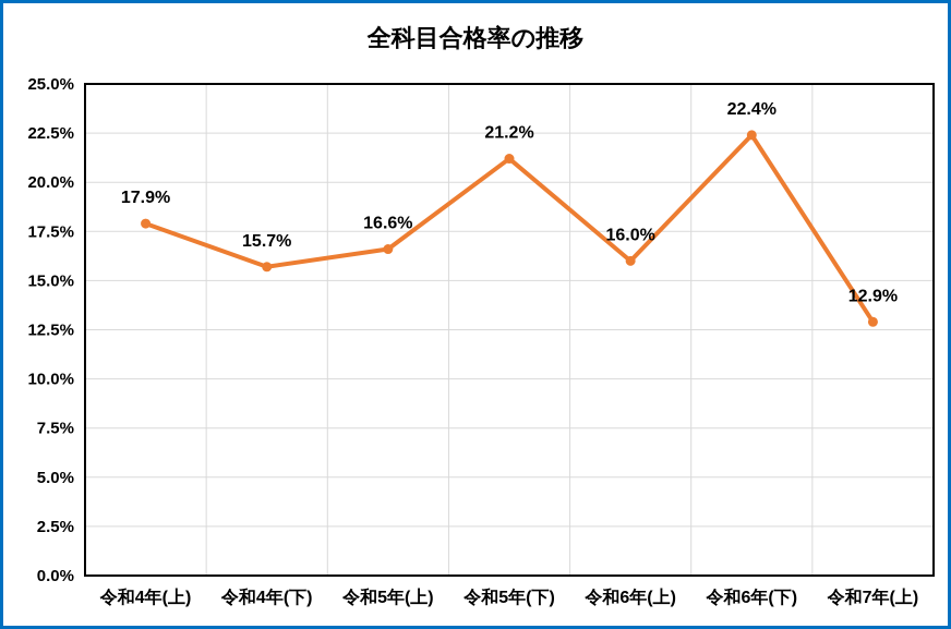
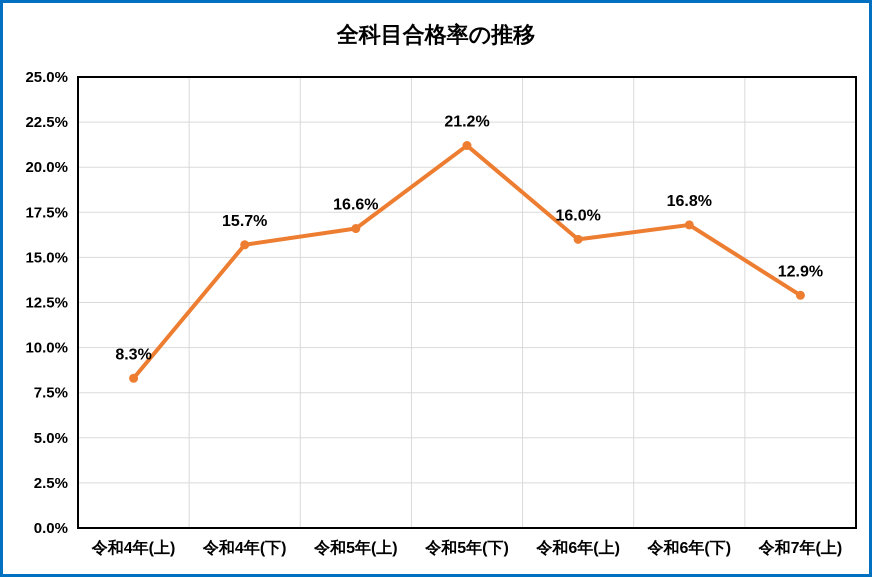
令和4年(上): 17.9% -> 8.3%
令和6年(下): 22.4% -> 16.8%
